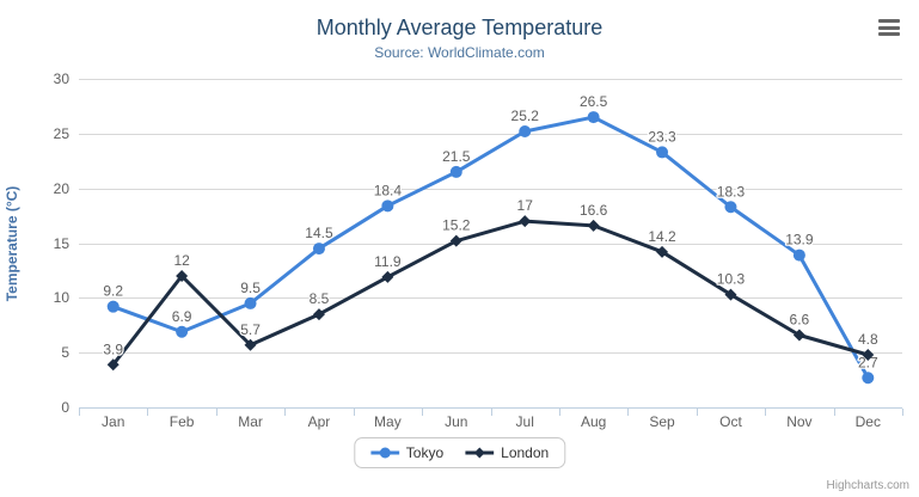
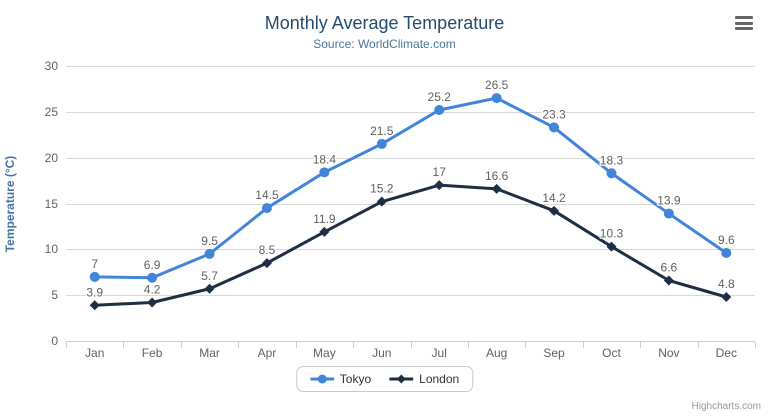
Tokyo/Jan: 9.2 -> 7
London/Feb: 12 -> 4.2
Tokyo/Dec: 2.7 -> 9.6
